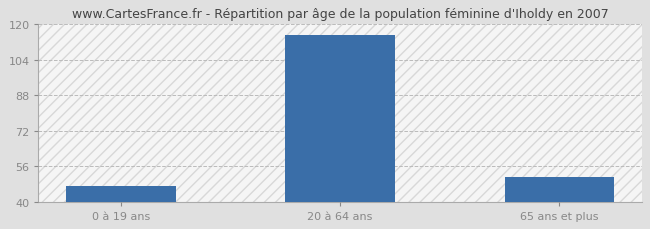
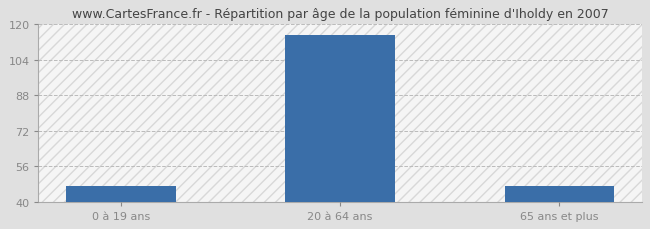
65 ans et plus: 51 -> 47
